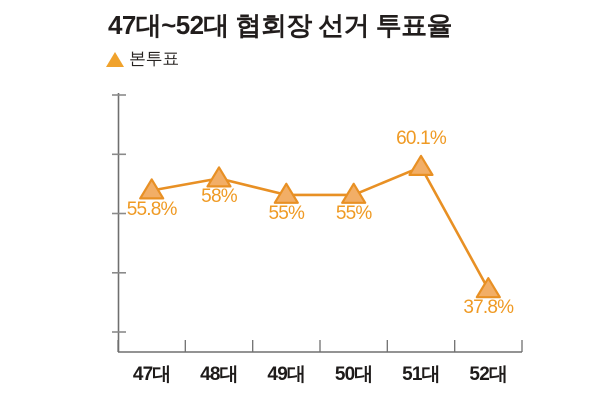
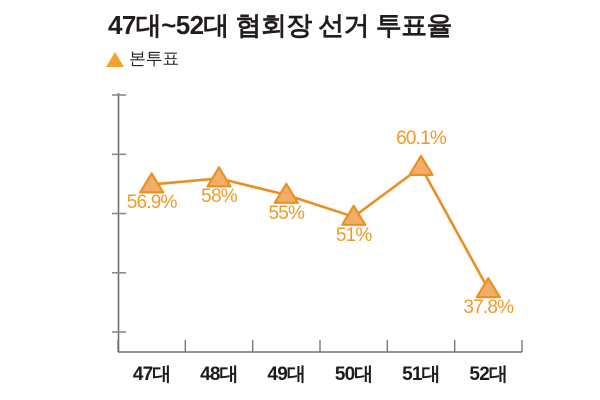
47대: 55.8% -> 56.9%
50대: 55% -> 51%
